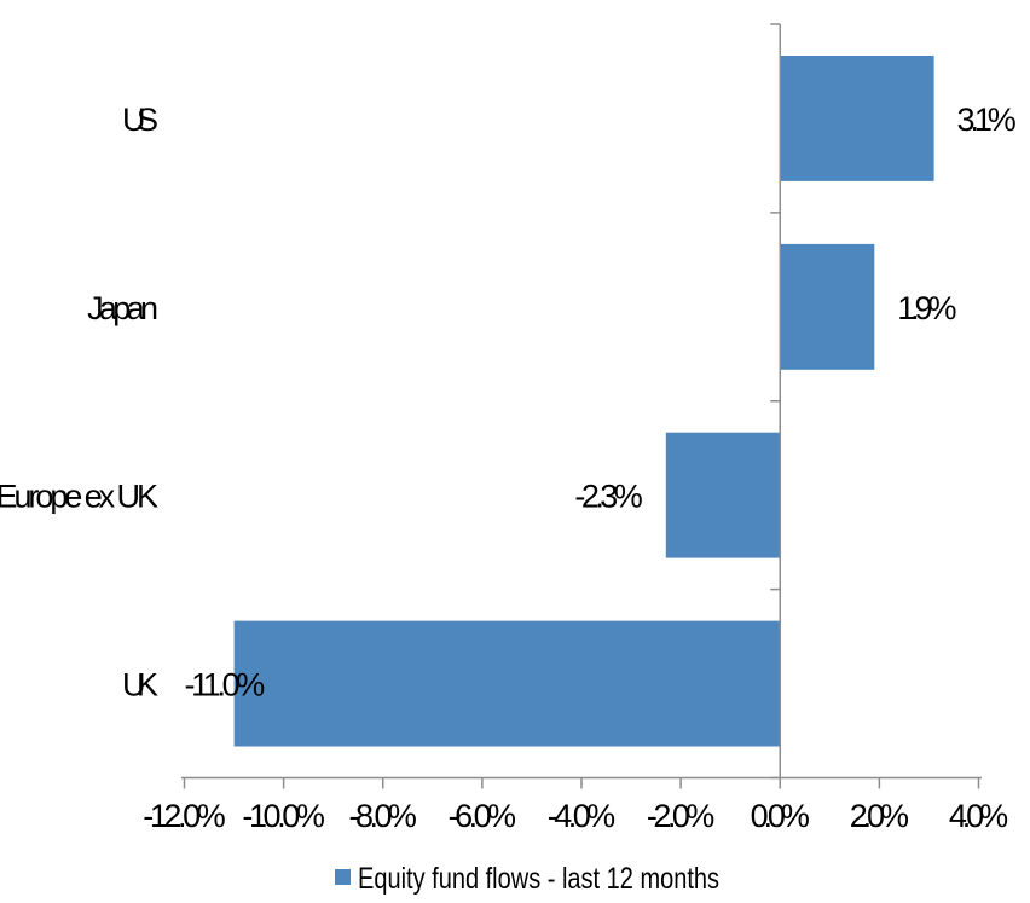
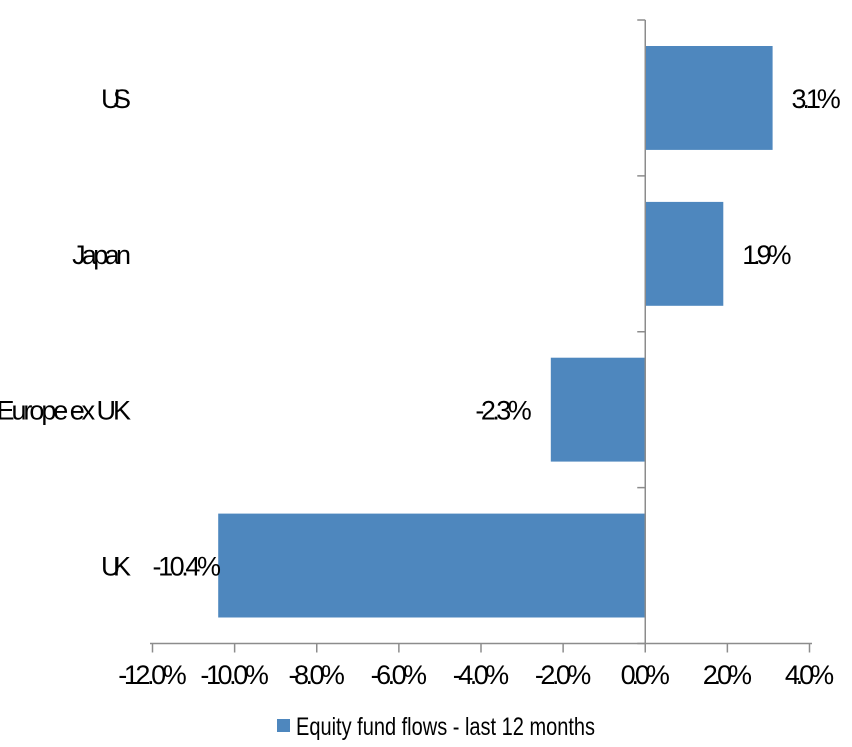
UK: -11.0% -> -10.4%
